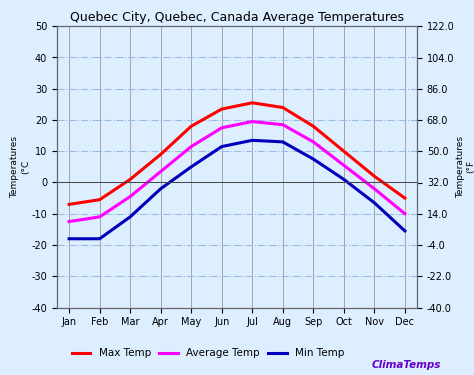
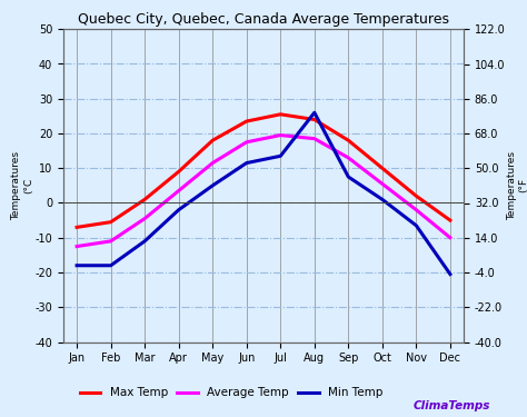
Min Temp/Aug: 13.0 -> 26.0
Min Temp/Dec: -15.5 -> -20.5
